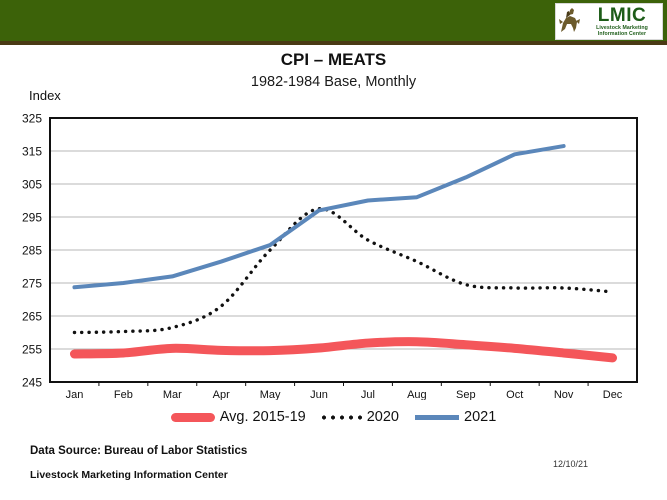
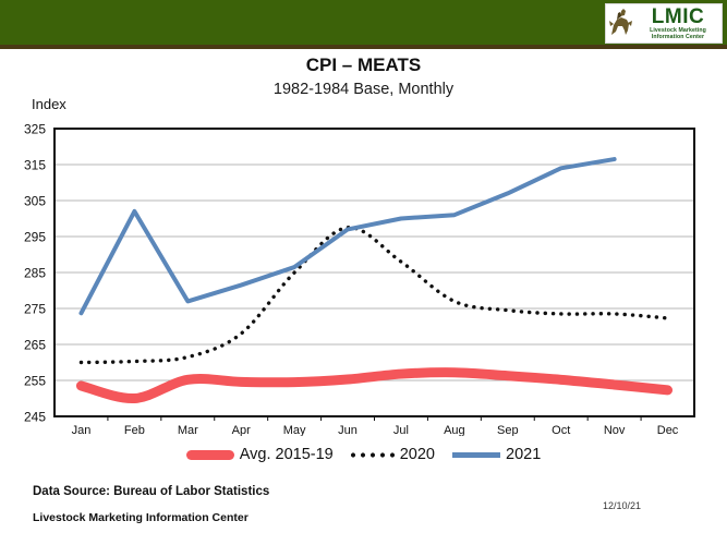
Avg. 2015-19/Feb: 254 -> 250
2021/Feb: 275 -> 302
2020/Aug: 282 -> 277
